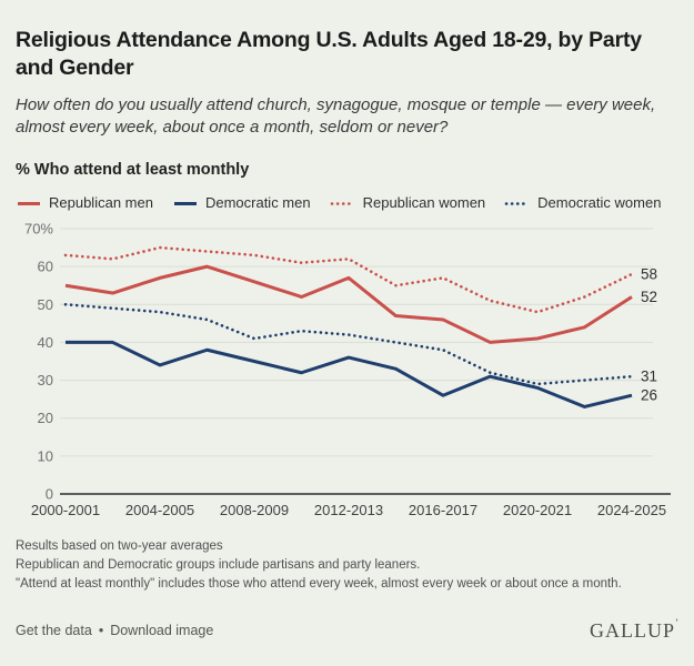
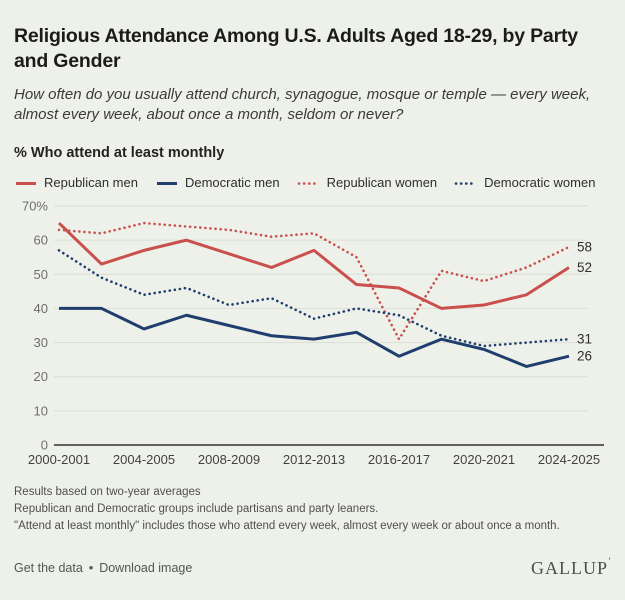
Republican men/2000-2001: 55% -> 65%
Democratic women/2000-2001: 50% -> 57%
Democratic women/2004-2005: 48% -> 44%
Democratic men/2012-2013: 36% -> 31%
Democratic women/2012-2013: 42% -> 37%
Republican women/2016-2017: 57% -> 31%
